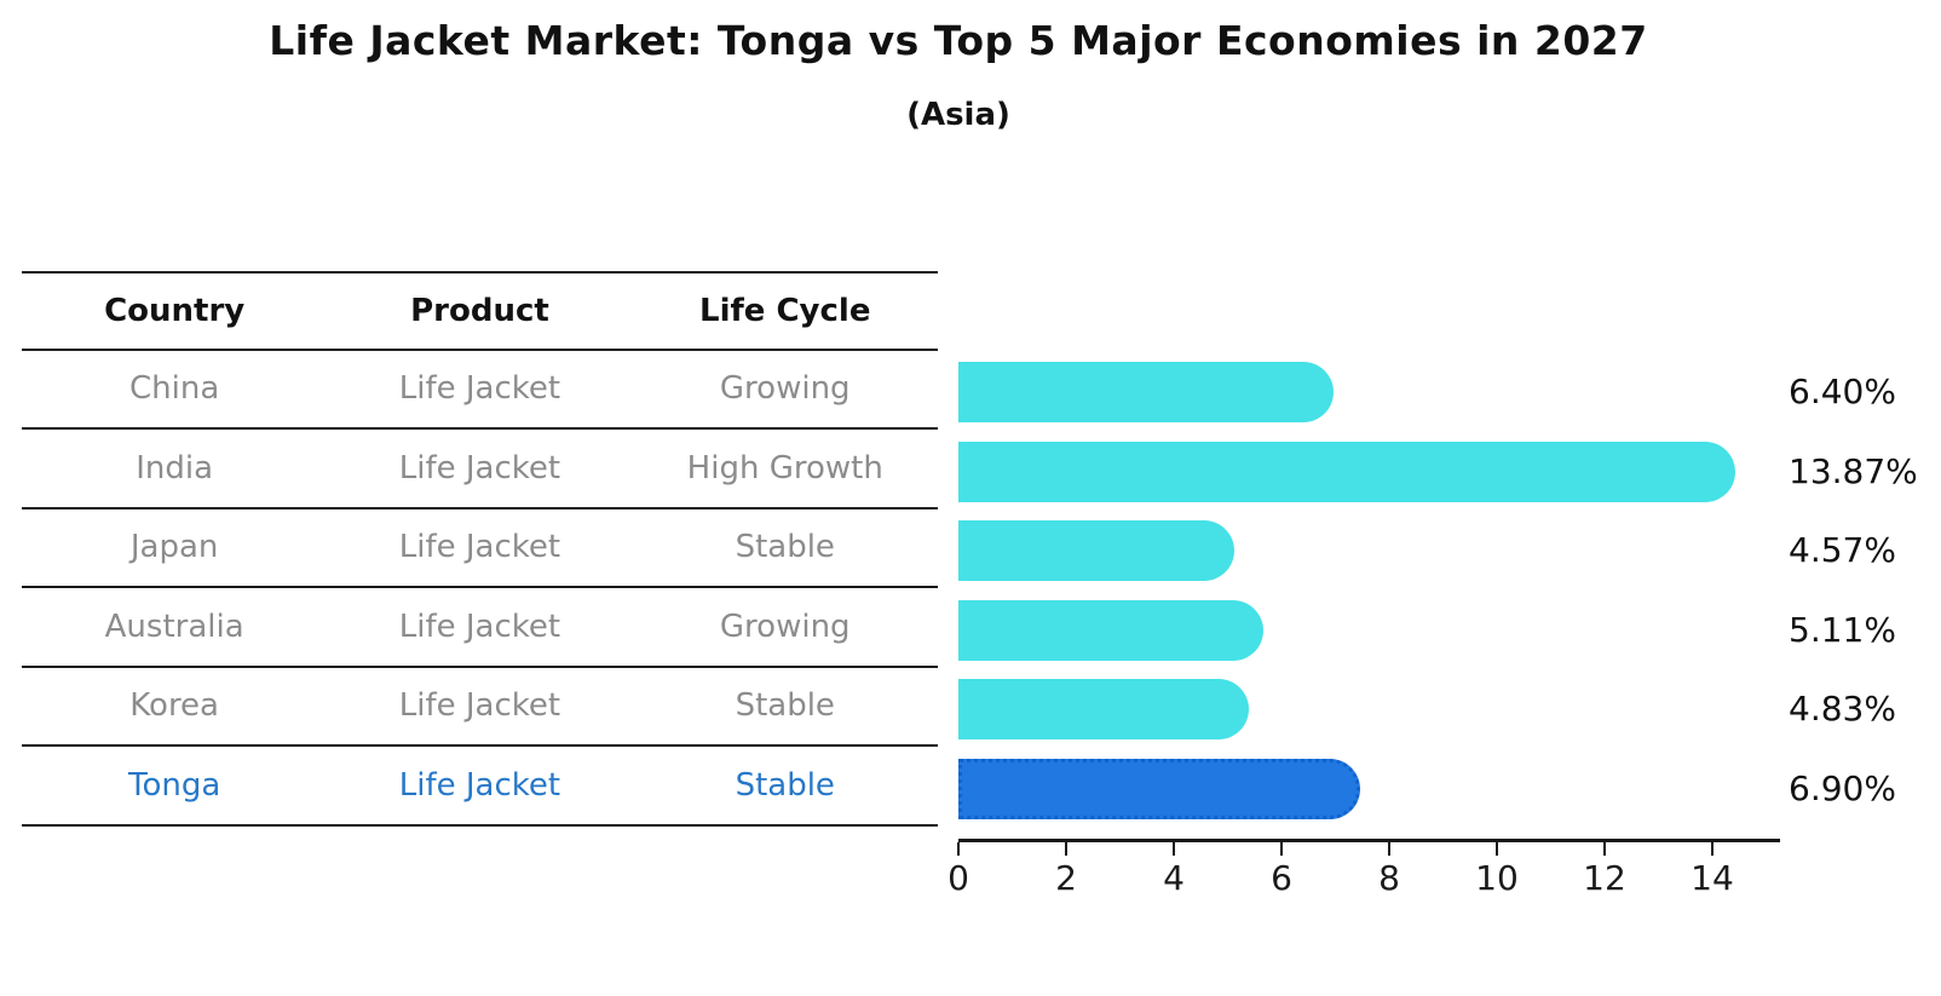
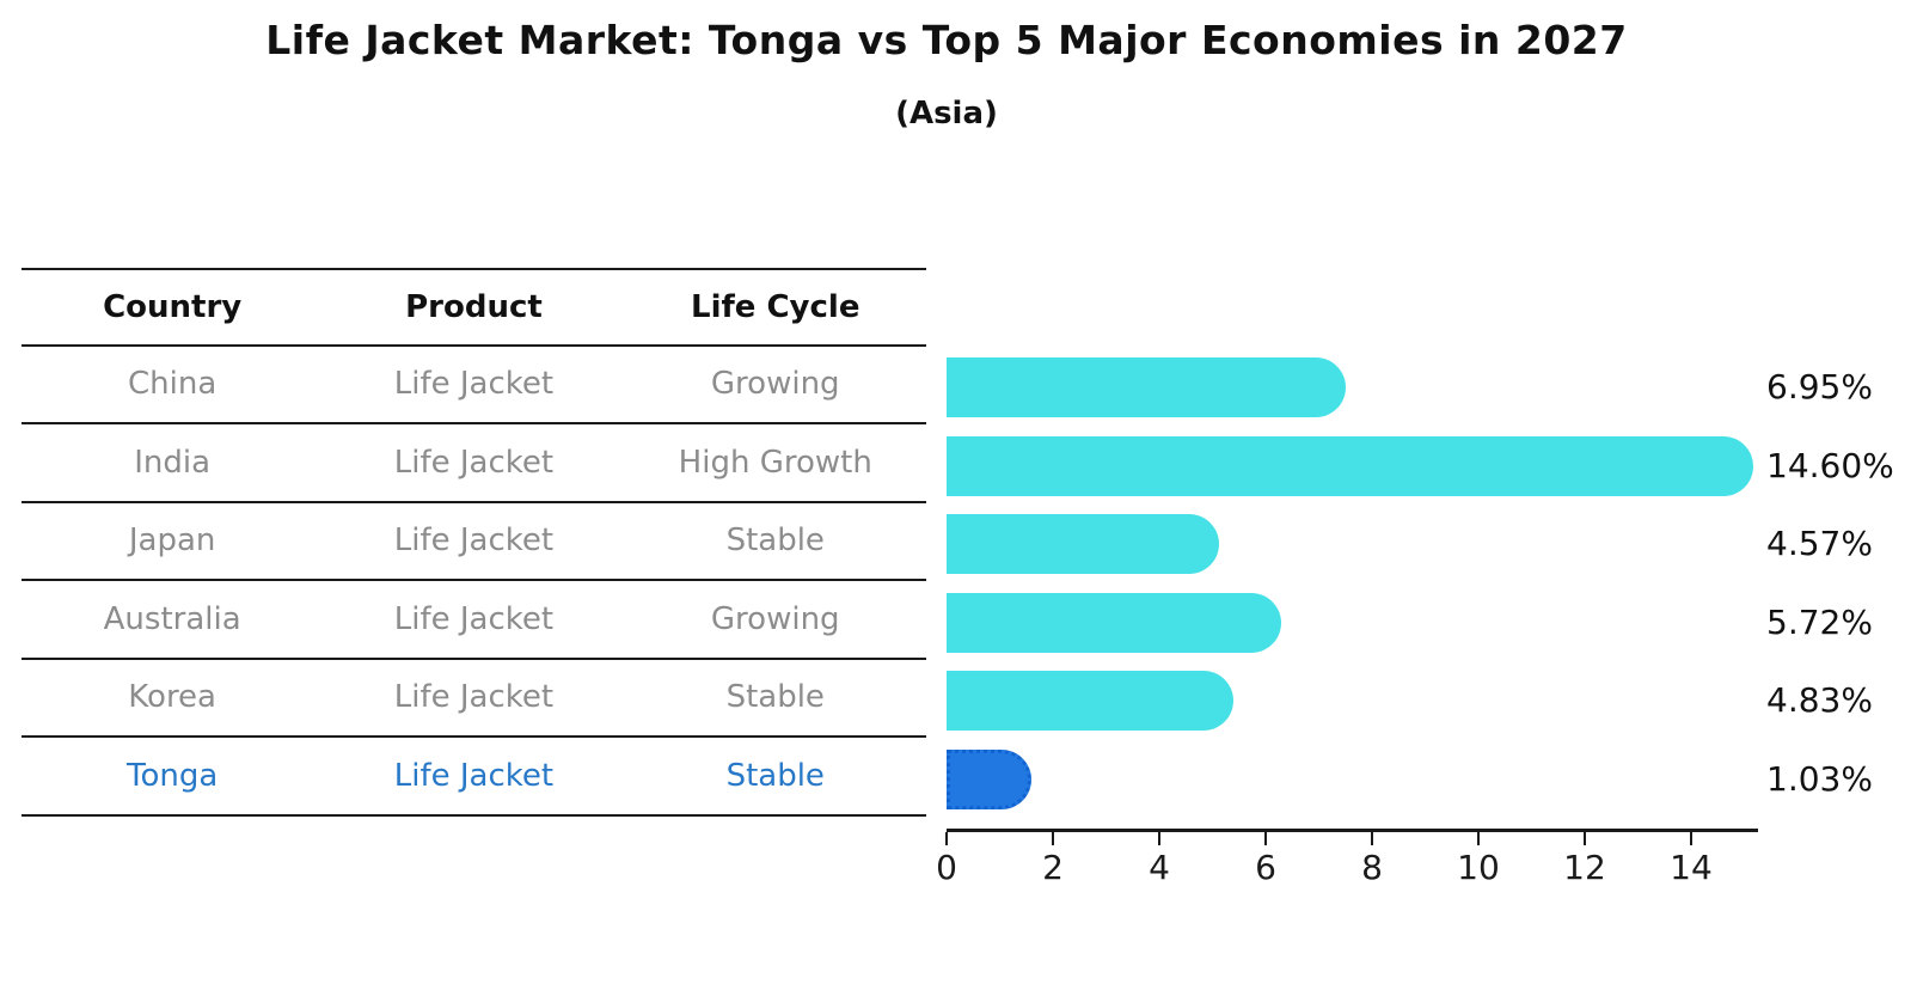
China: 6.40% -> 6.95%
India: 13.87% -> 14.60%
Australia: 5.11% -> 5.72%
Tonga: 6.90% -> 1.03%
